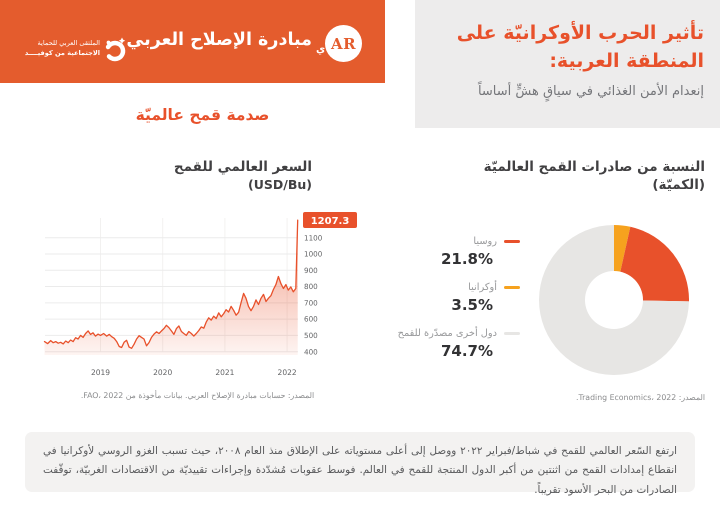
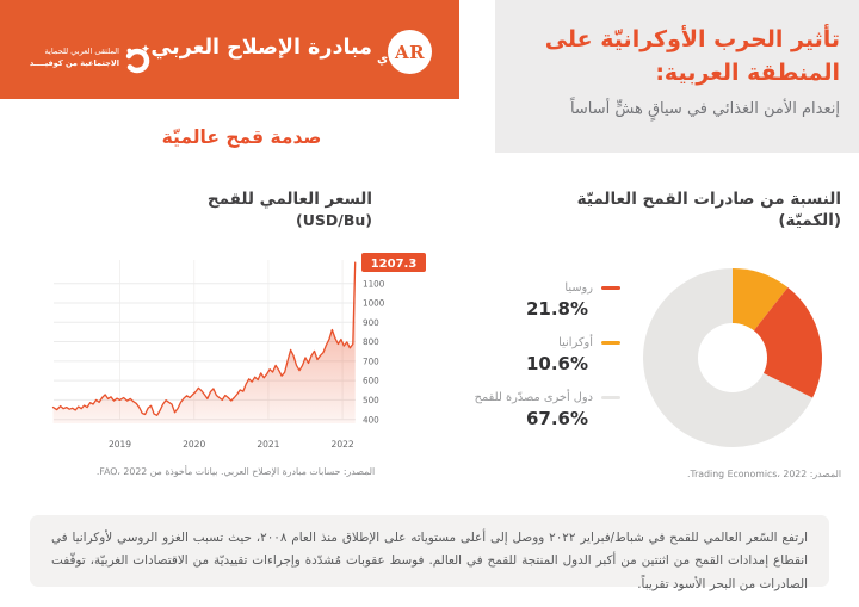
النسبة من صادرات القمح العالميّة (الكميّة)/أوكرانيا: 3.5% -> 10.6%
النسبة من صادرات القمح العالميّة (الكميّة)/دول أخرى مصدّرة للقمح: 74.7% -> 67.6%
